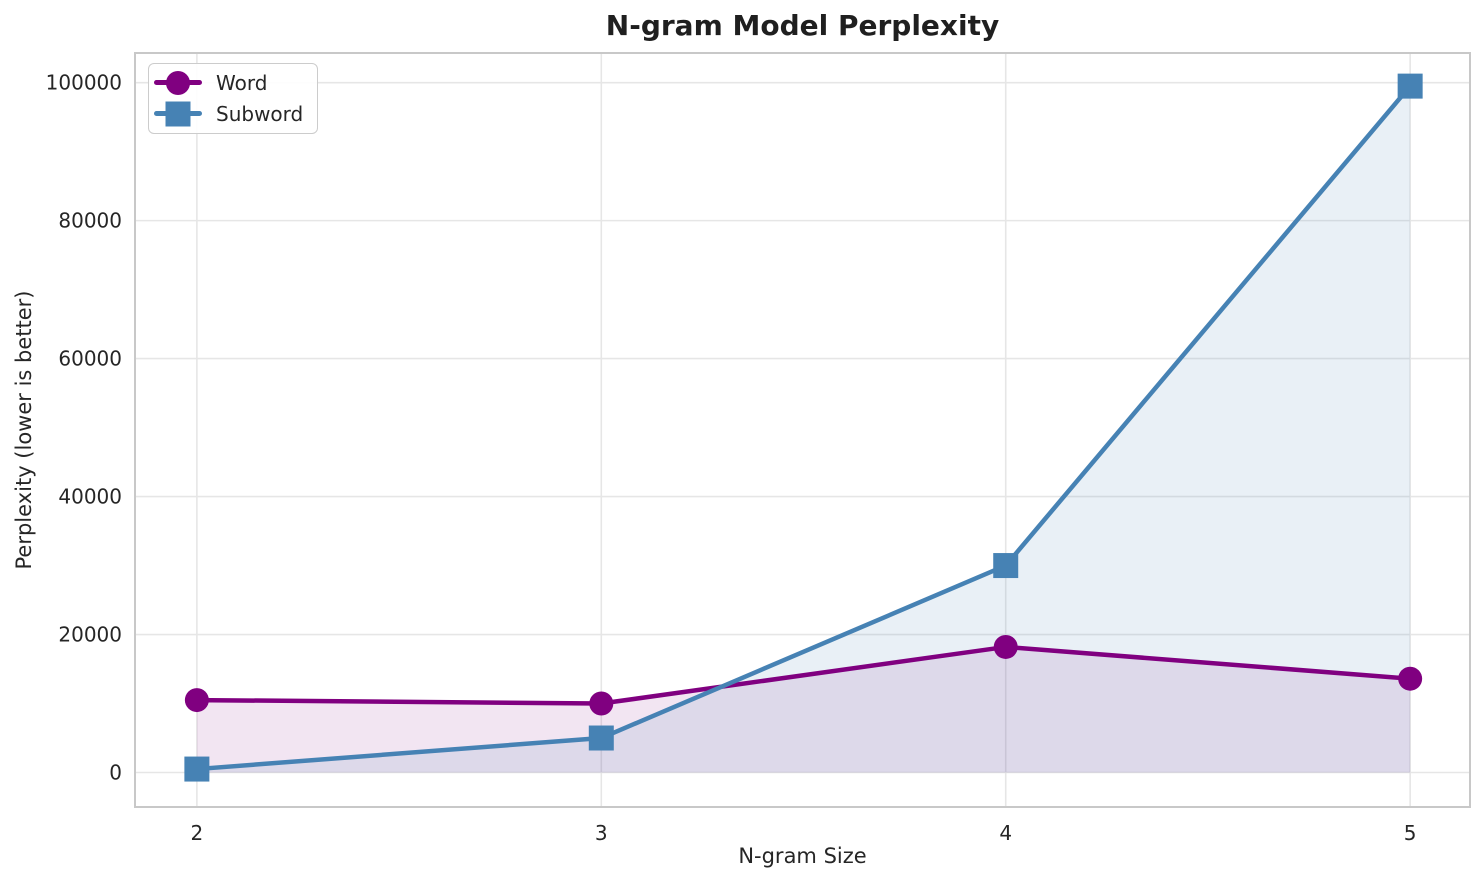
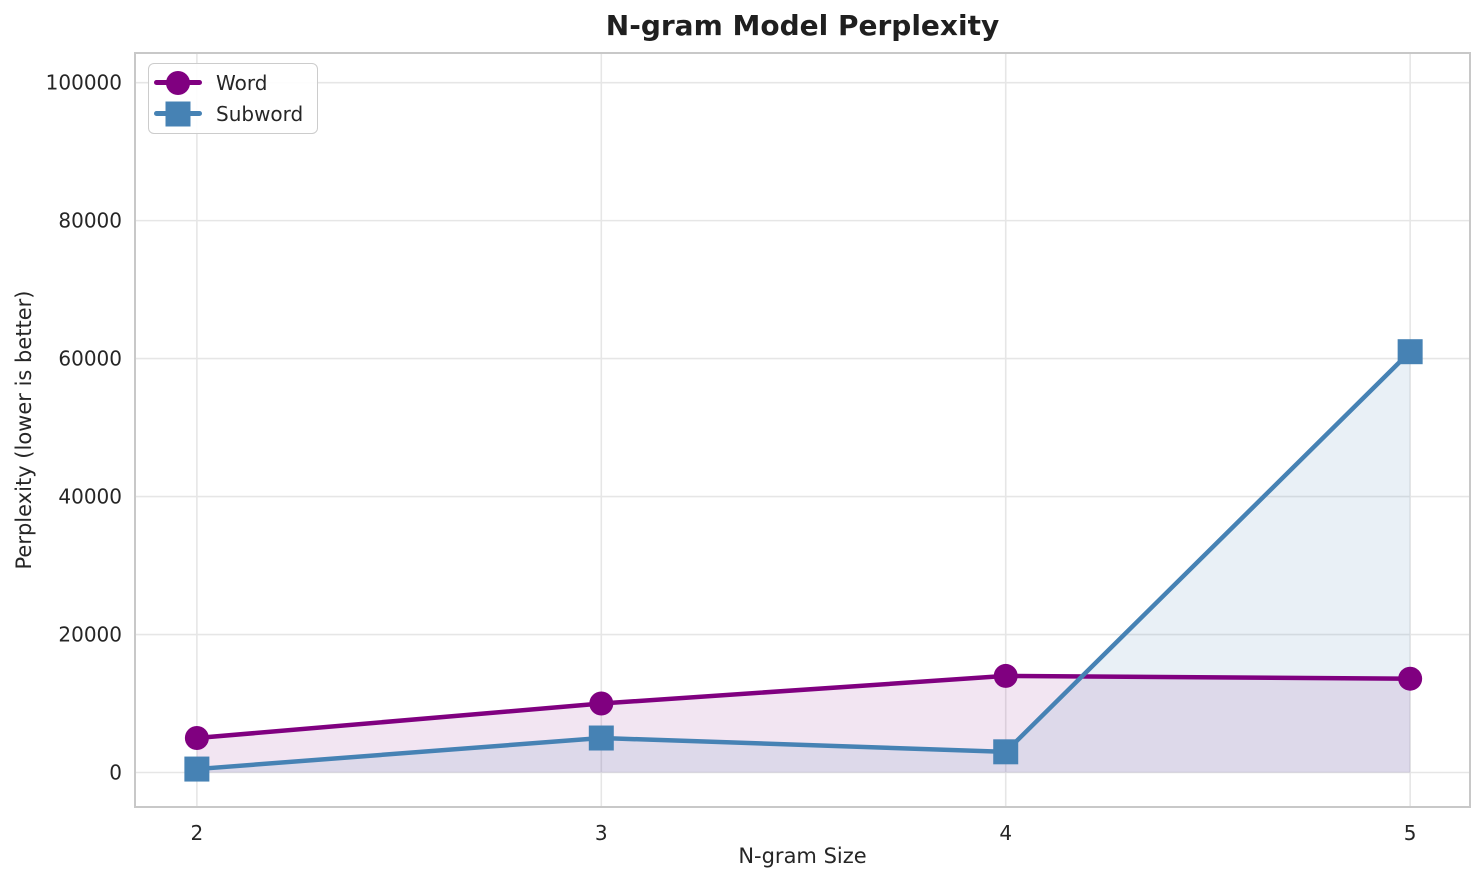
Word/2: 10000 -> 5000
Word/4: 18000 -> 14000
Subword/4: 30000 -> 3000
Subword/5: 100000 -> 61000
